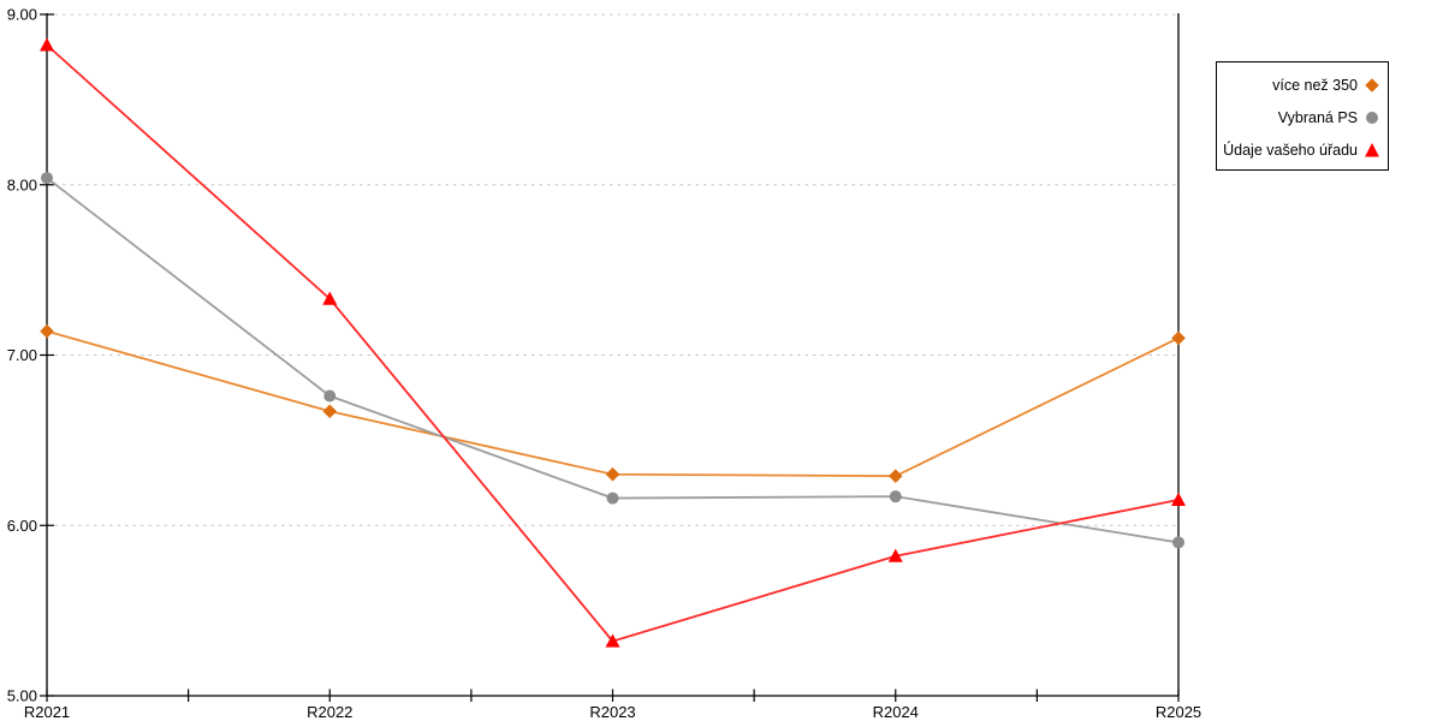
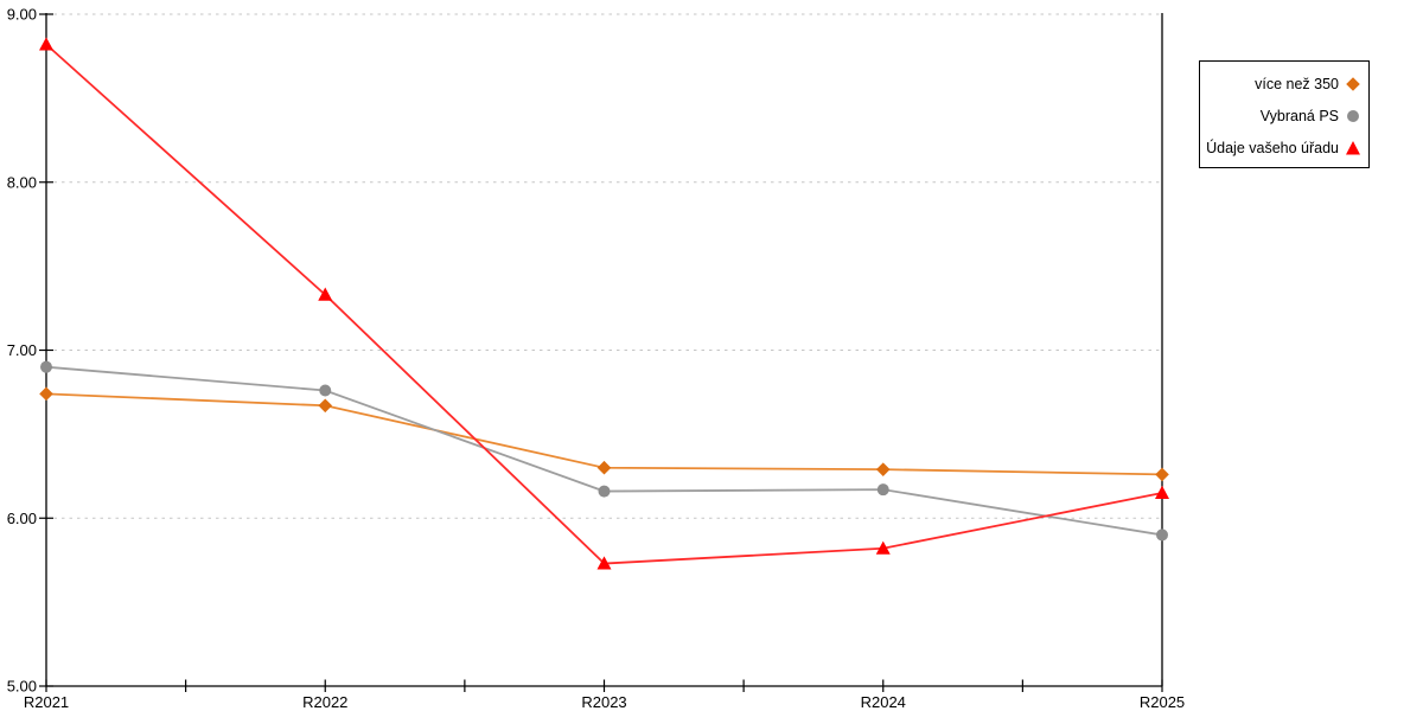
více než 350/R2021: 7.14 -> 6.74
Vybraná PS/R2021: 8.04 -> 6.90
Údaje vašeho úřadu/R2023: 5.32 -> 5.73
více než 350/R2025: 7.10 -> 6.26
